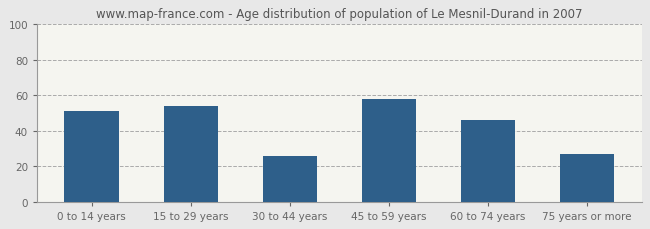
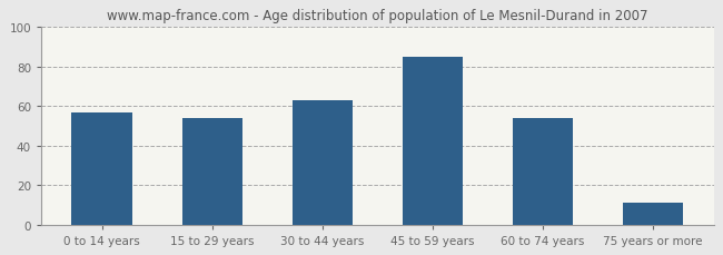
0 to 14 years: 51 -> 57
30 to 44 years: 26 -> 63
45 to 59 years: 58 -> 85
60 to 74 years: 46 -> 54
75 years or more: 27 -> 11
